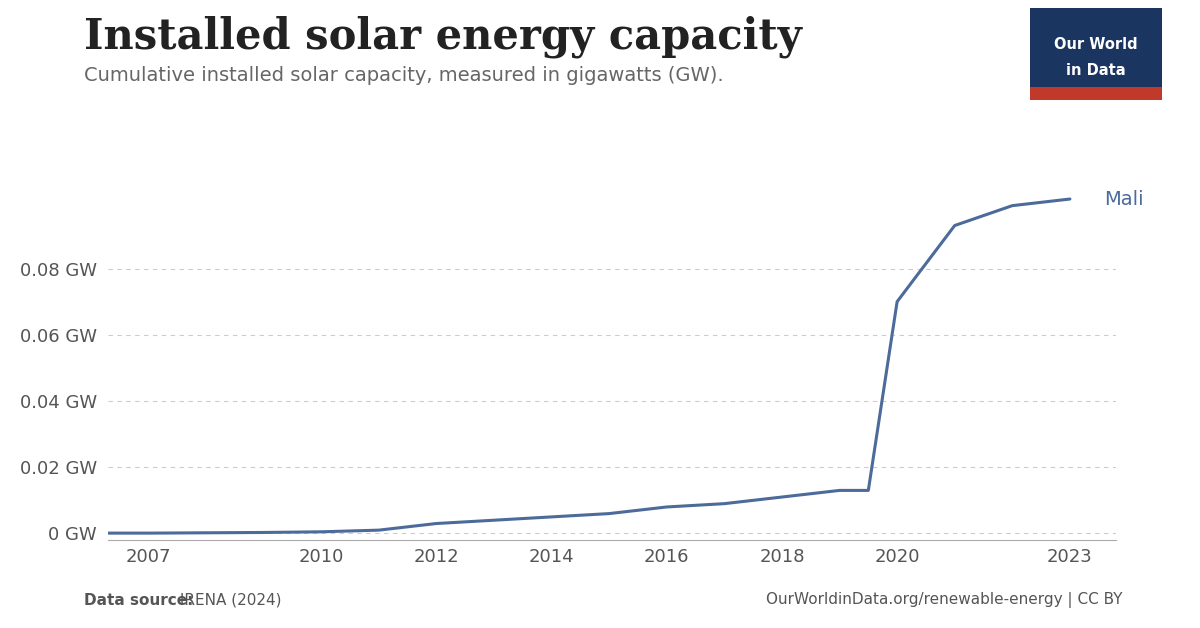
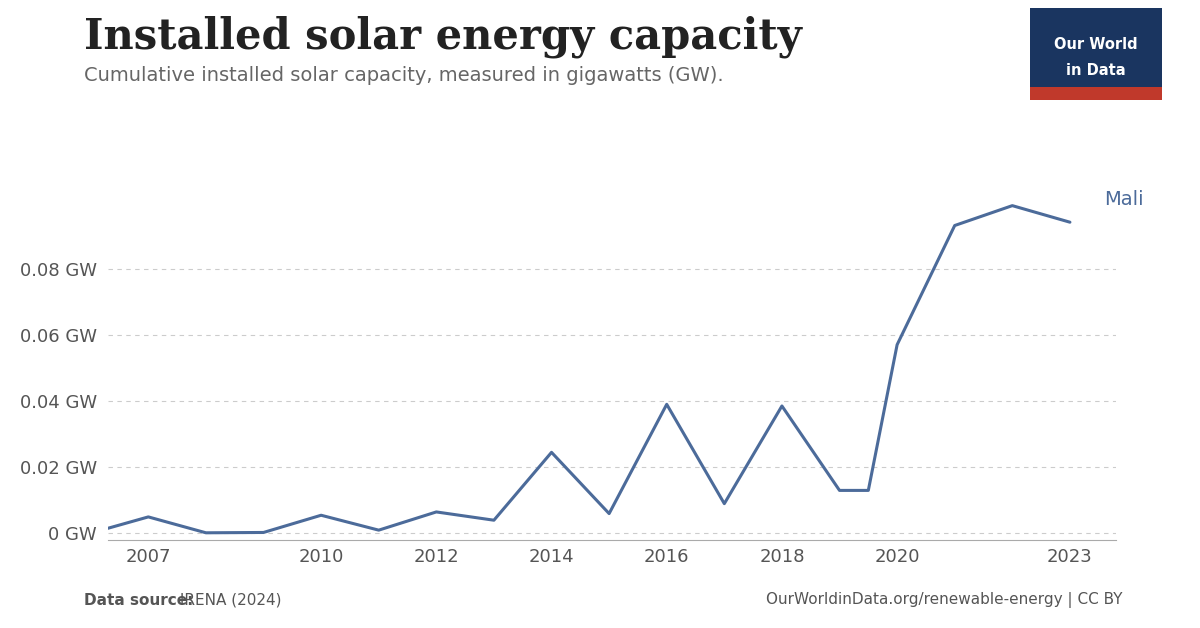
2007: 0.0001 GW -> 0.0050 GW
2010: 0.0005 GW -> 0.0055 GW
2012: 0.0030 GW -> 0.0065 GW
2014: 0.0050 GW -> 0.0245 GW
2016: 0.0080 GW -> 0.0390 GW
2018: 0.0110 GW -> 0.0385 GW
2020: 0.0700 GW -> 0.0570 GW
2023: 0.1010 GW -> 0.0940 GW
